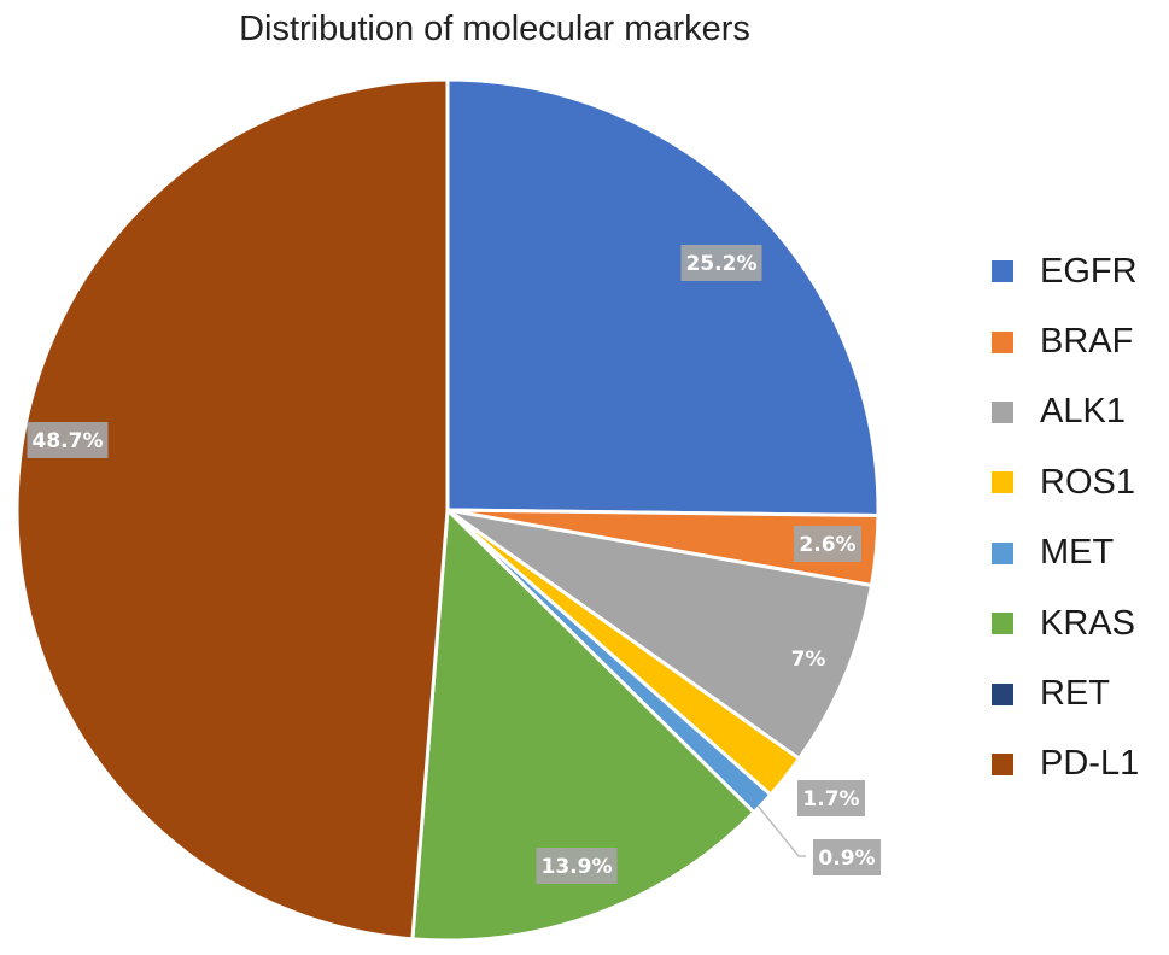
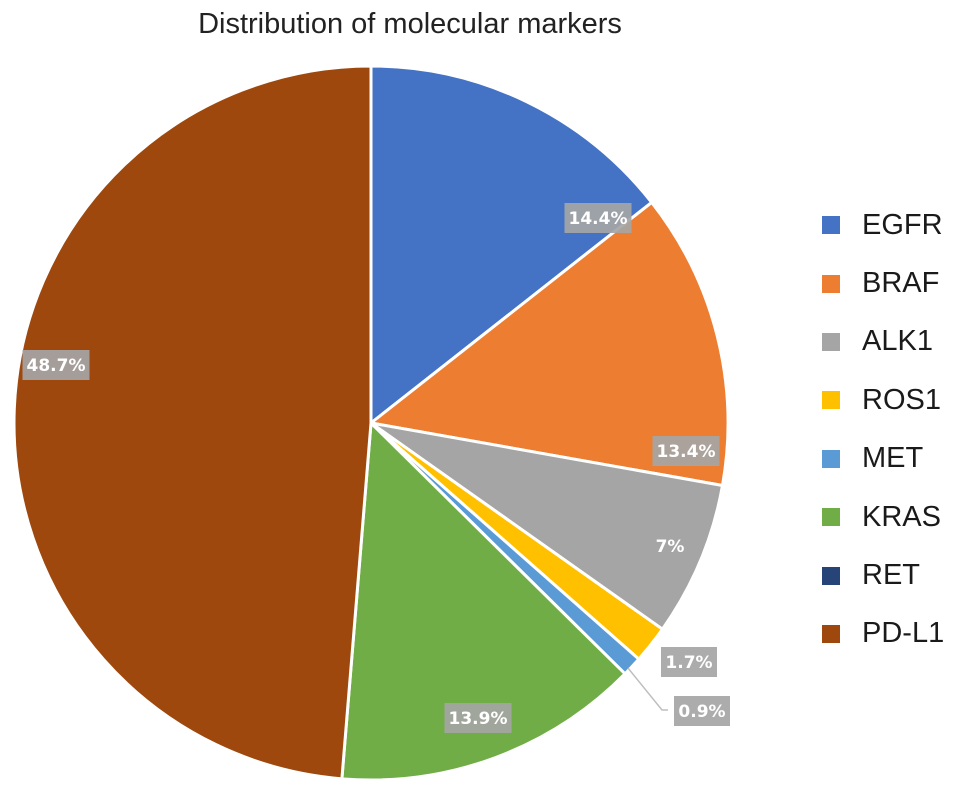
EGFR: 25.2% -> 14.4%
BRAF: 2.6% -> 13.4%
